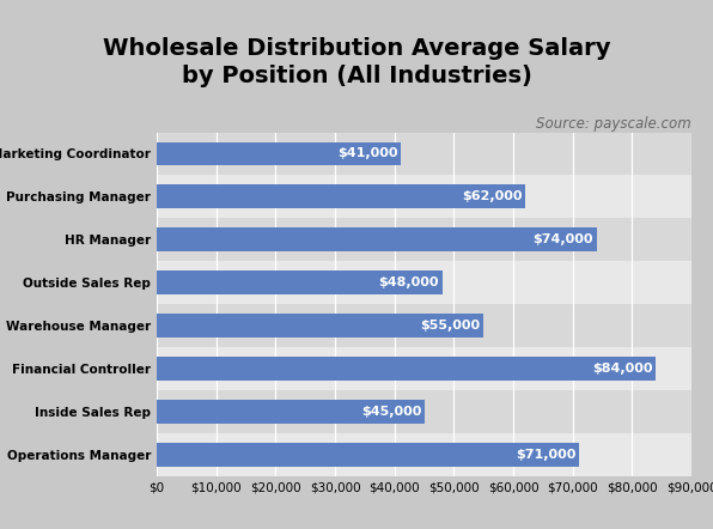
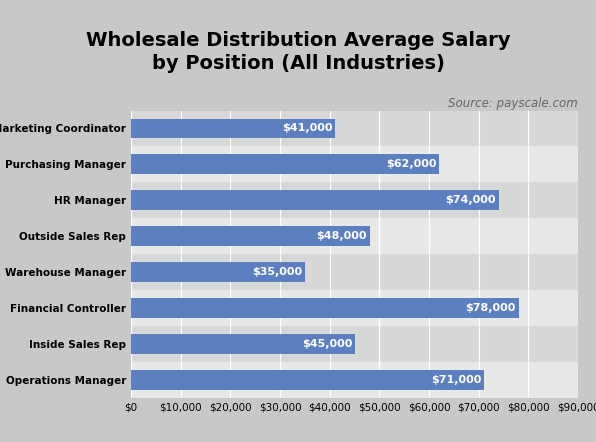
Warehouse Manager: $55,000 -> $35,000
Financial Controller: $84,000 -> $78,000
